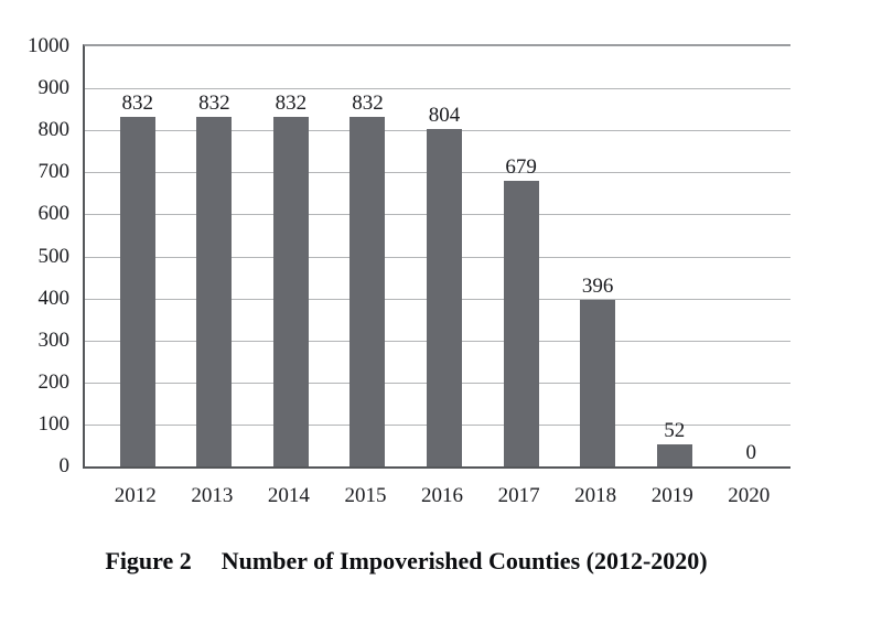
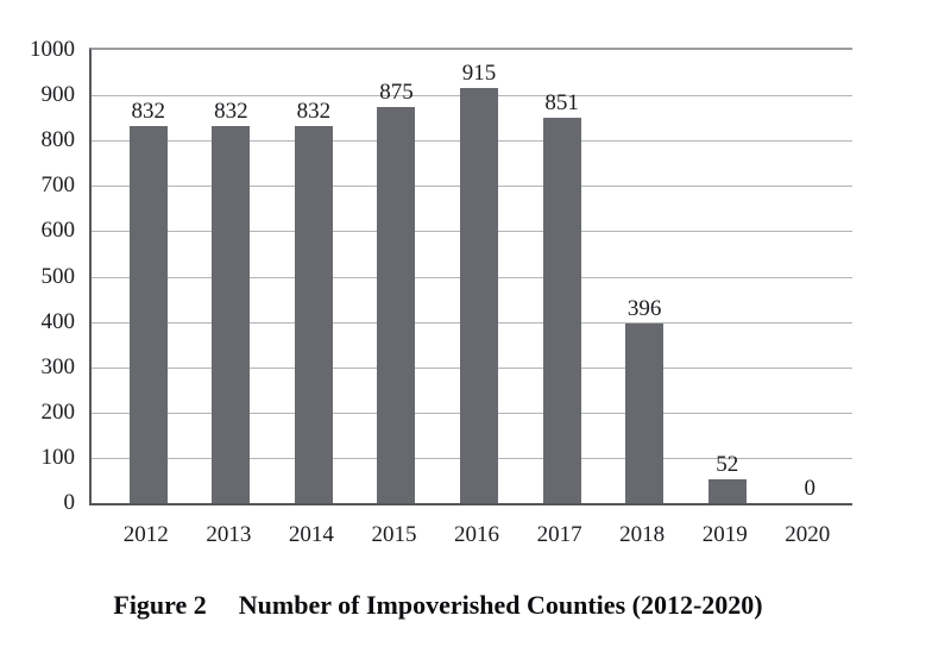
2015: 832 -> 875
2016: 804 -> 915
2017: 679 -> 851
